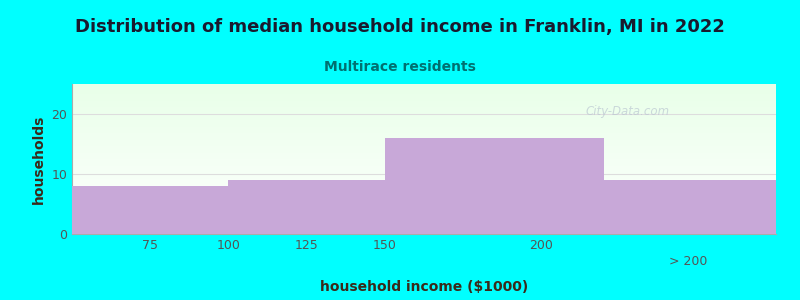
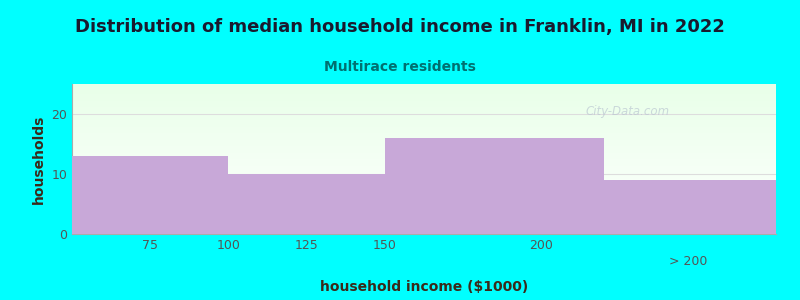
75: 8 -> 13
125: 9 -> 10
